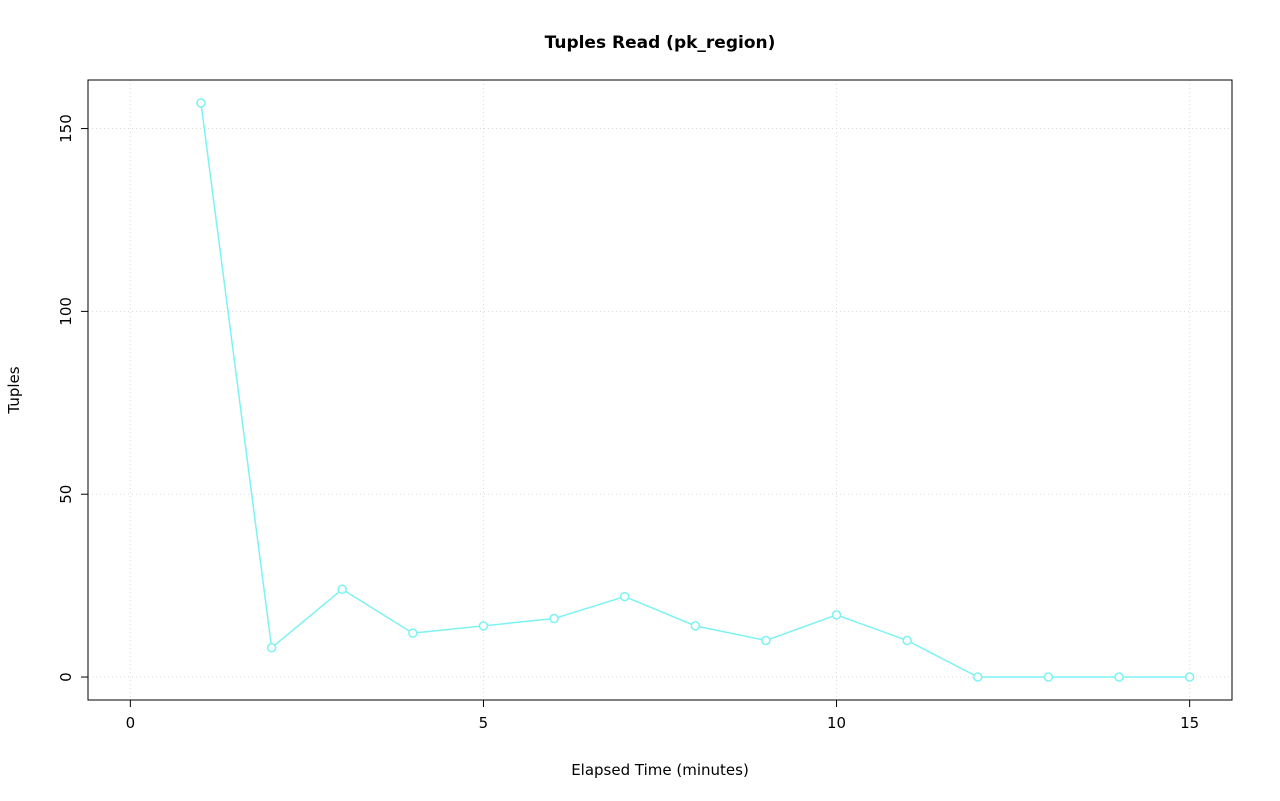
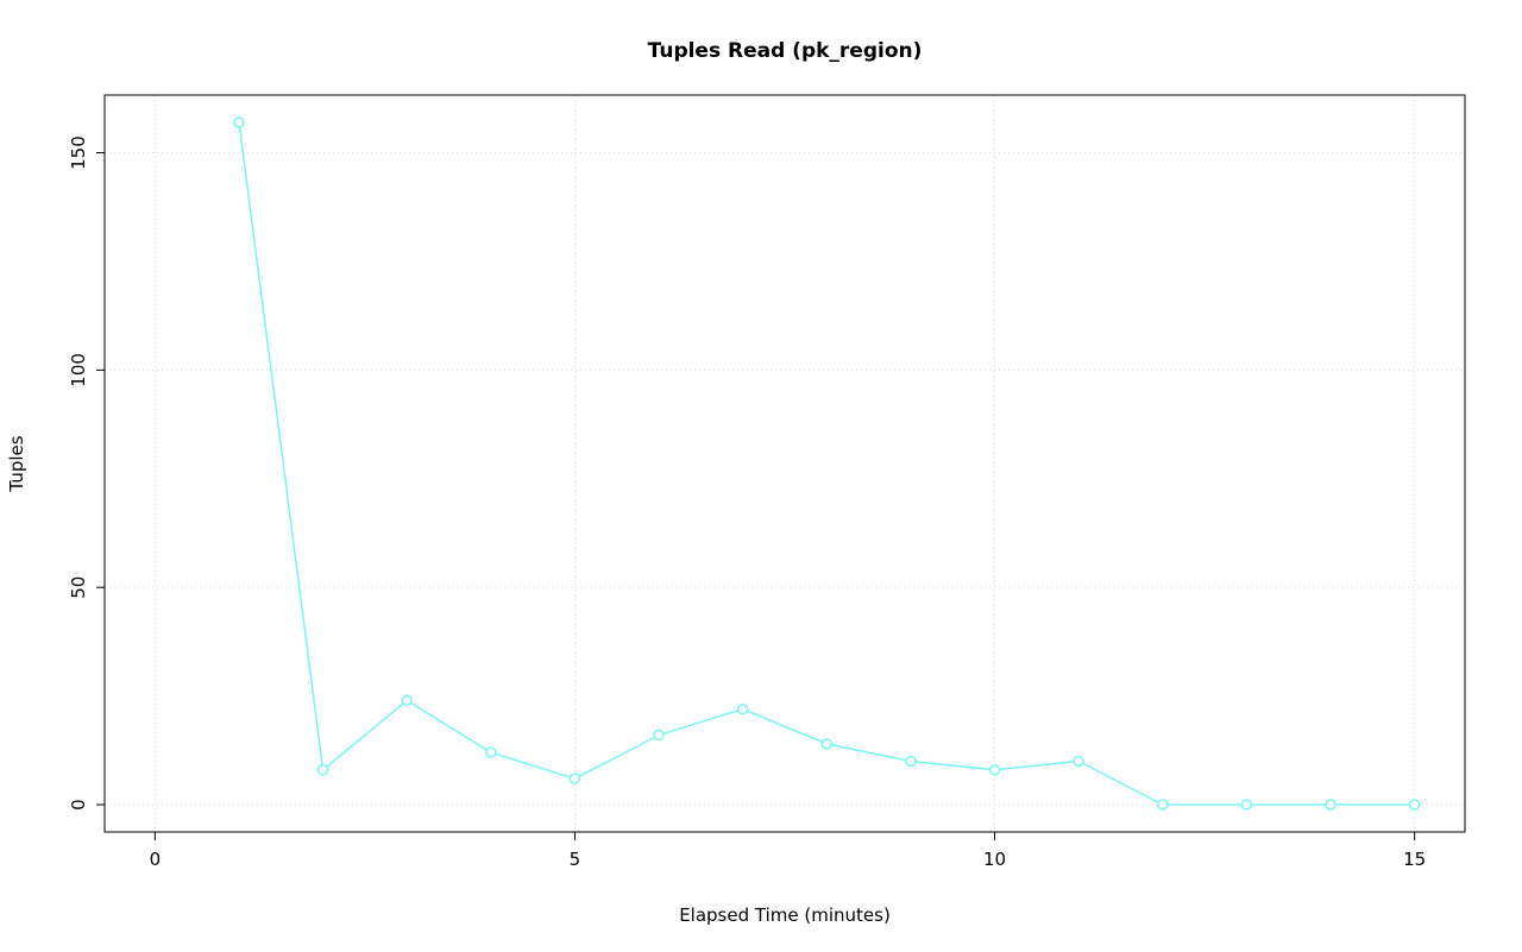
5: 14 -> 6
10: 17 -> 8
